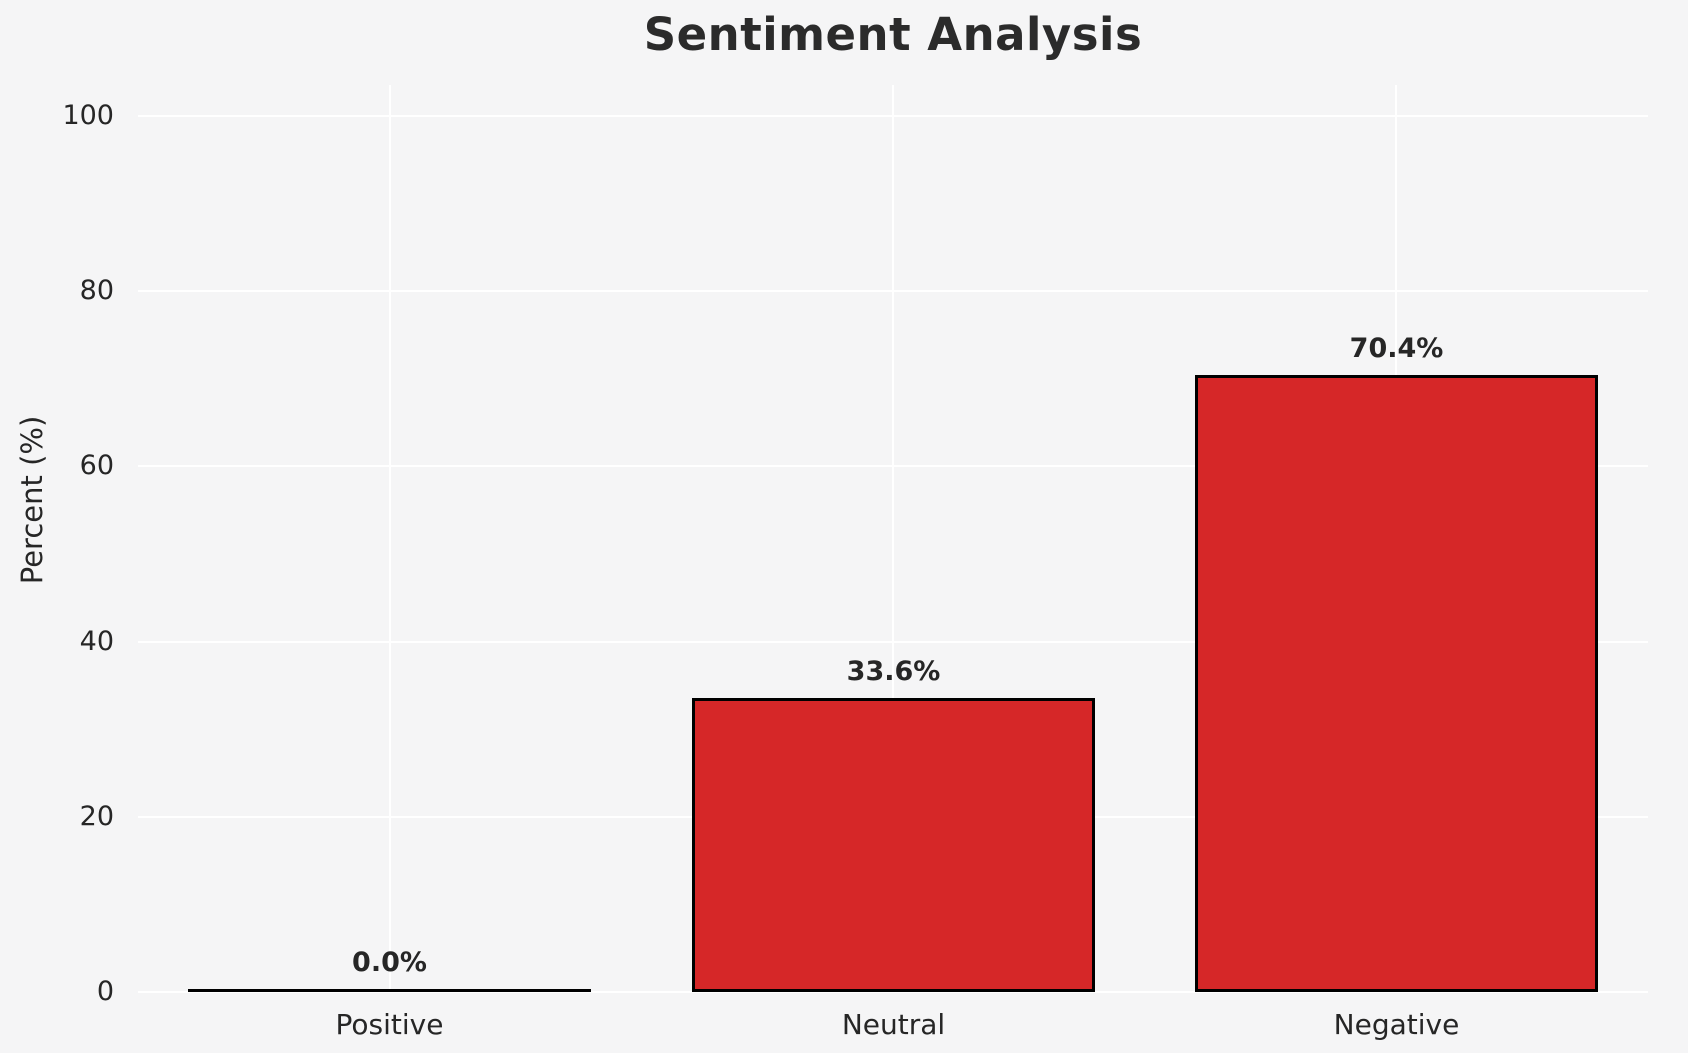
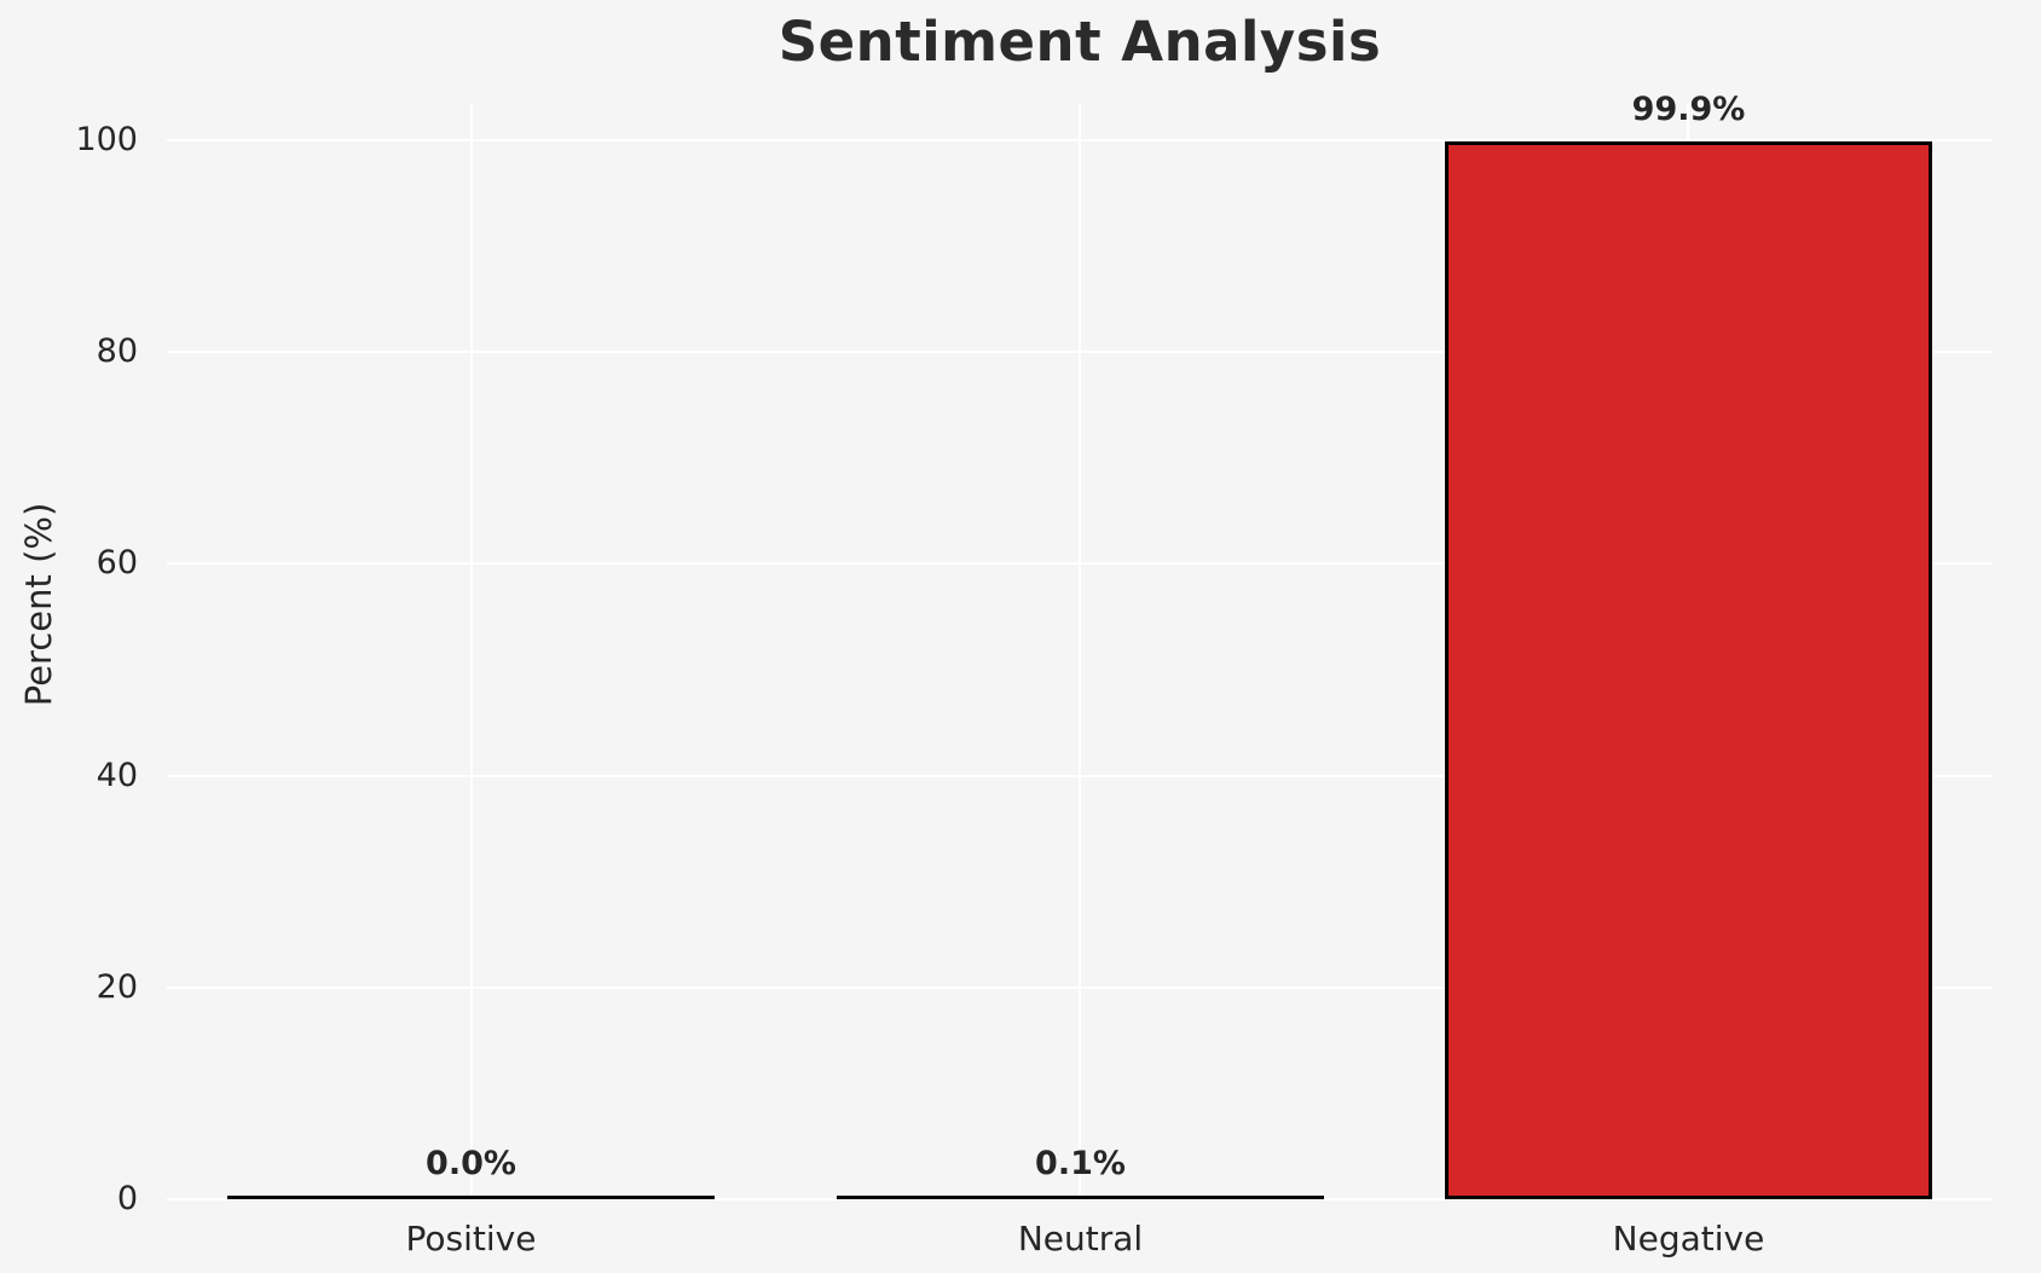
Neutral: 33.6% -> 0.1%
Negative: 70.4% -> 99.9%
